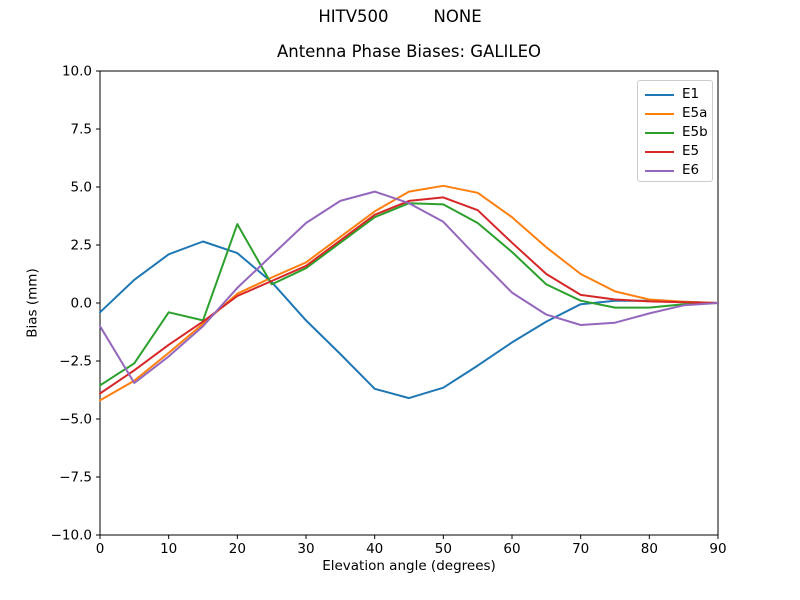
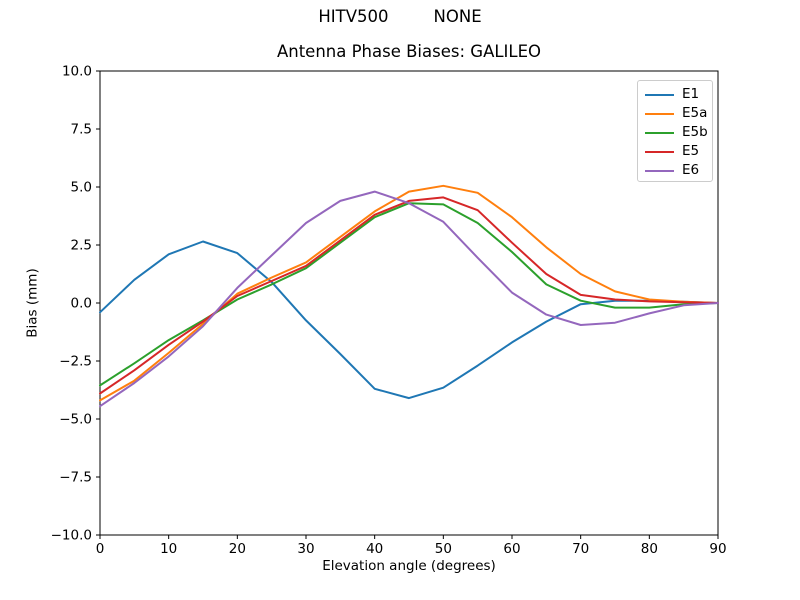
E6/0: -1.0 -> -4.5
E5b/10: -0.4 -> -1.6
E5b/20: 3.4 -> 0.1
